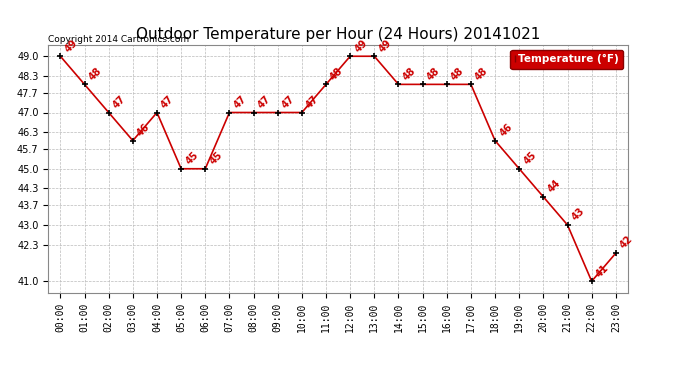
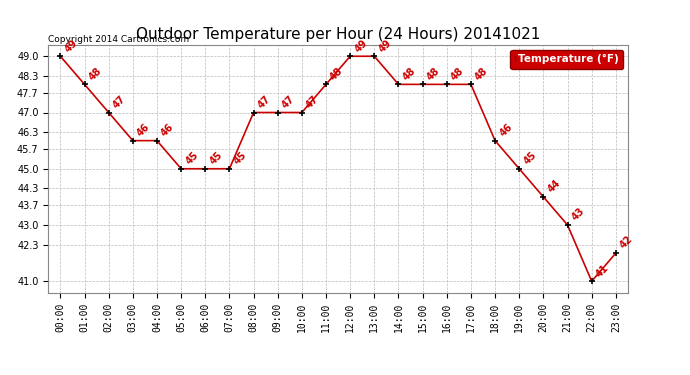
04:00: 47 -> 46
07:00: 47 -> 45
